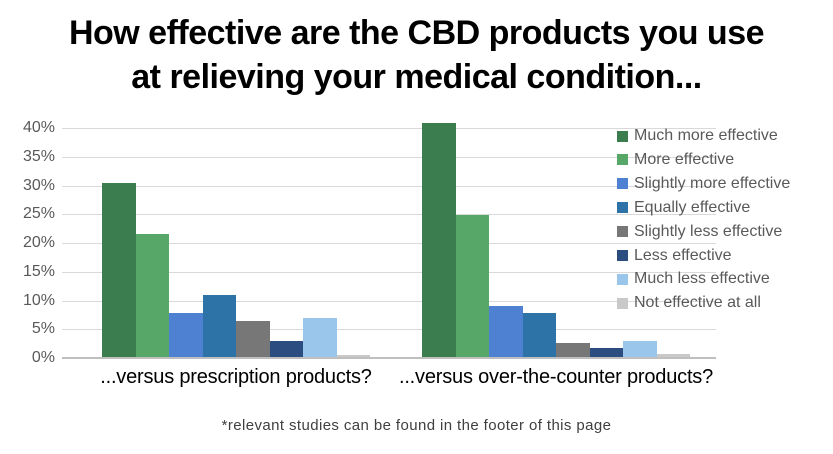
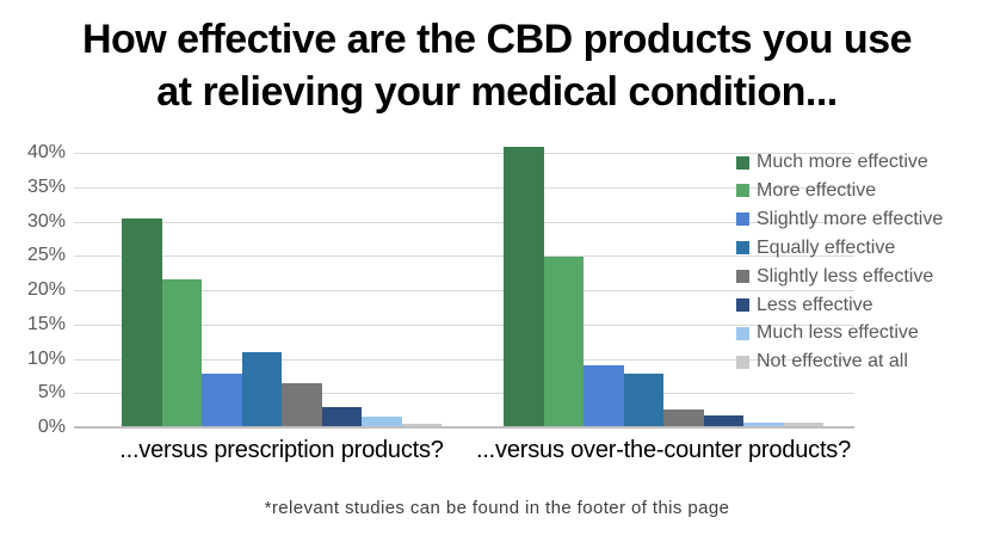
Much less effective/...versus prescription products?: 7% -> 2%
Much less effective/...versus over-the-counter products?: 3% -> 1%
